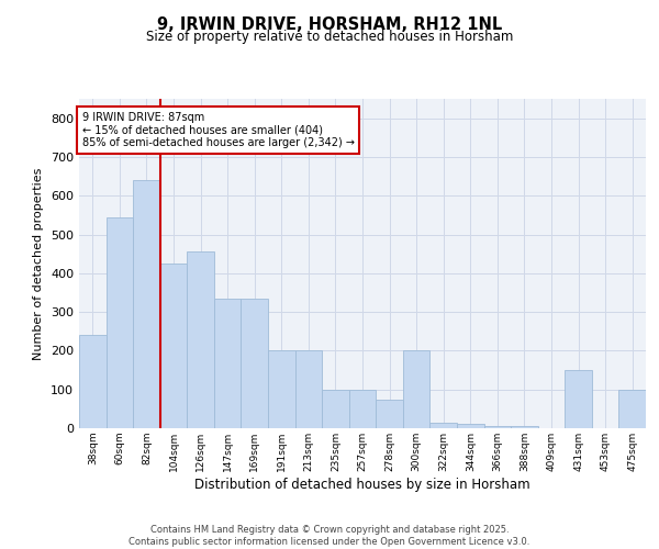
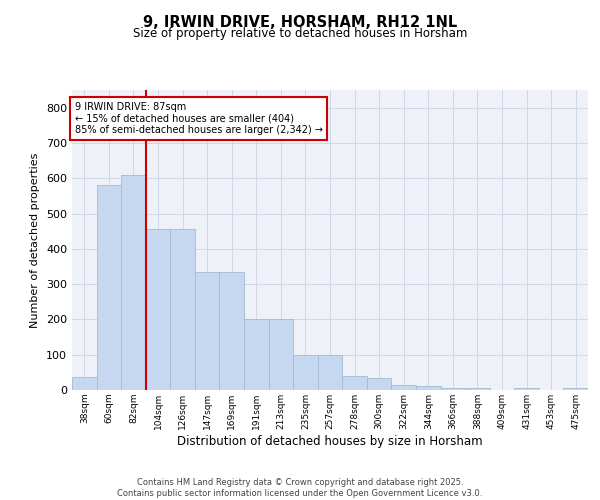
38sqm: 240 -> 38
60sqm: 545 -> 580
82sqm: 640 -> 610
104sqm: 425 -> 455
278sqm: 75 -> 40
300sqm: 200 -> 35
431sqm: 150 -> 5
475sqm: 100 -> 5
